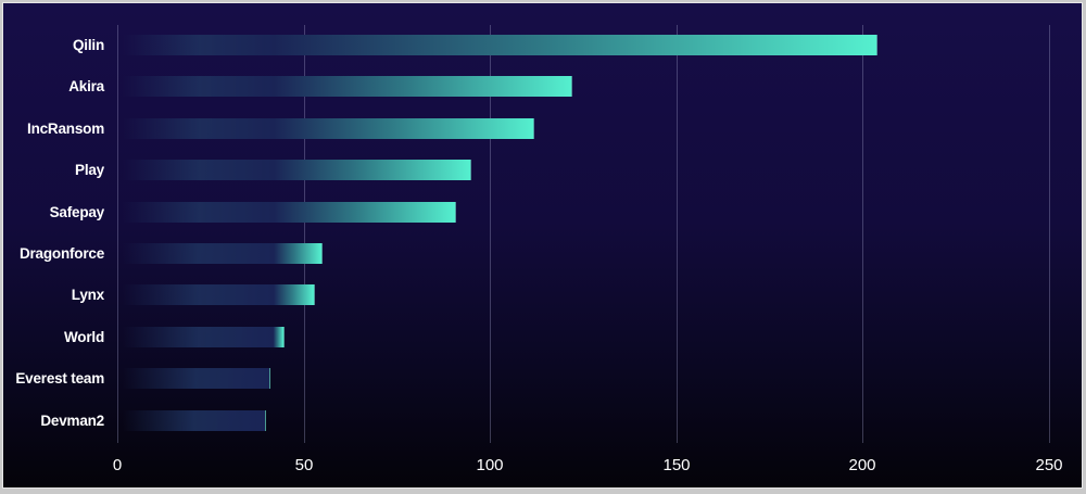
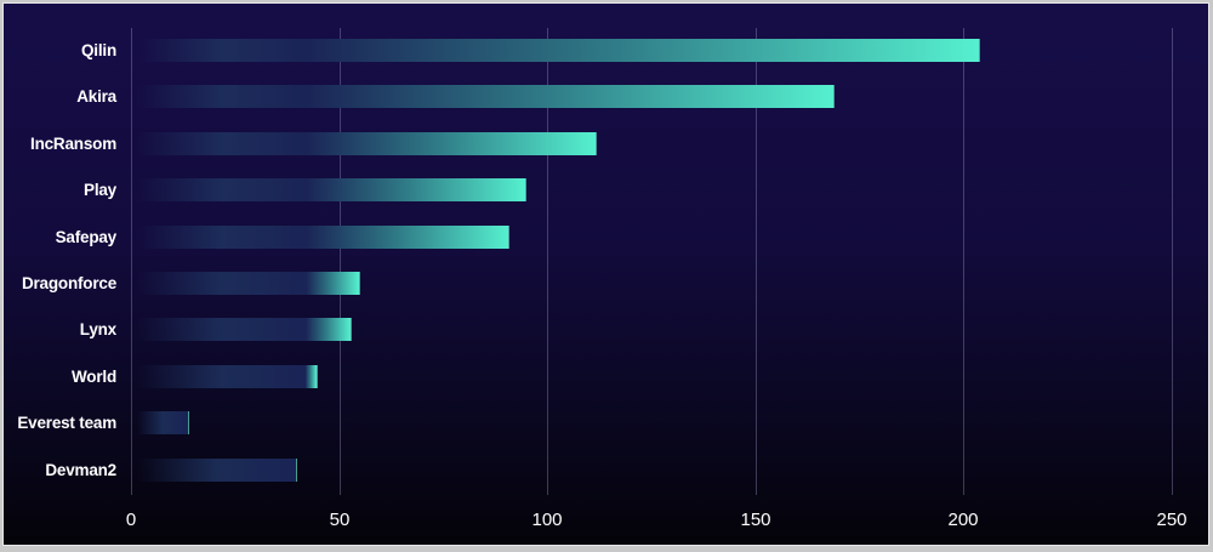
Akira: 122 -> 169
Everest team: 41 -> 14
